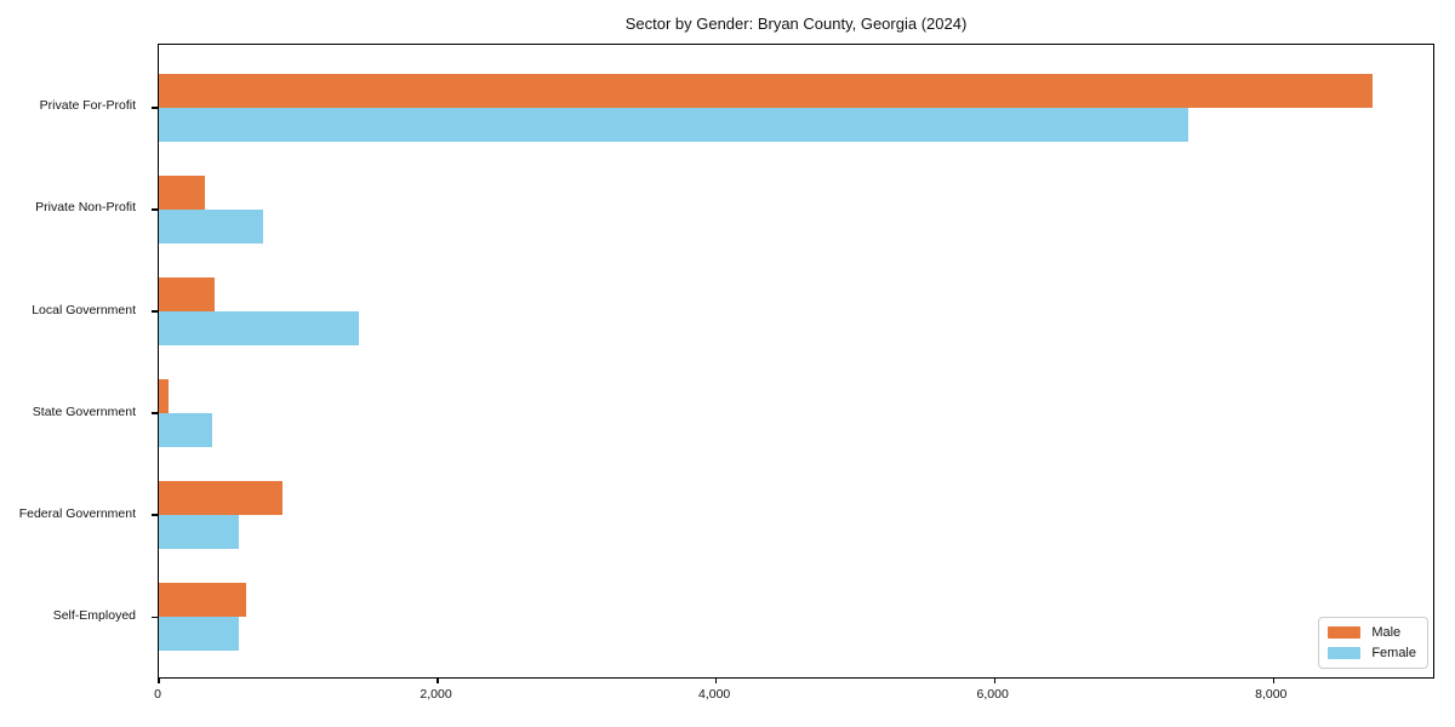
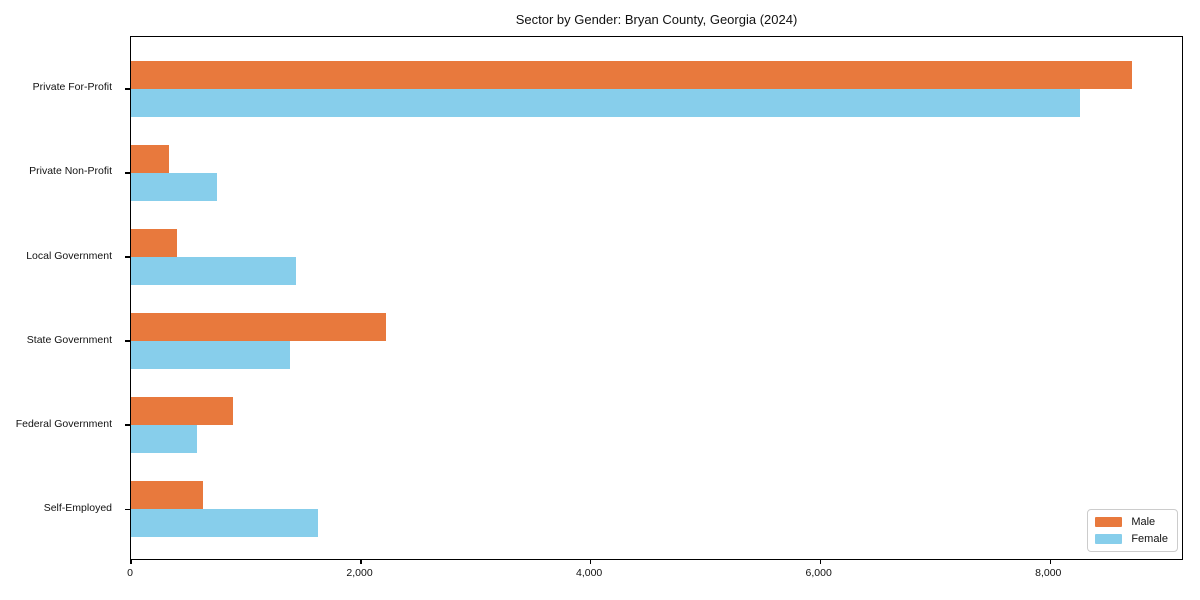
Female/Private For-Profit: 7390 -> 8260
Male/State Government: 70 -> 2220
Female/State Government: 380 -> 1380
Female/Self-Employed: 570 -> 1630
